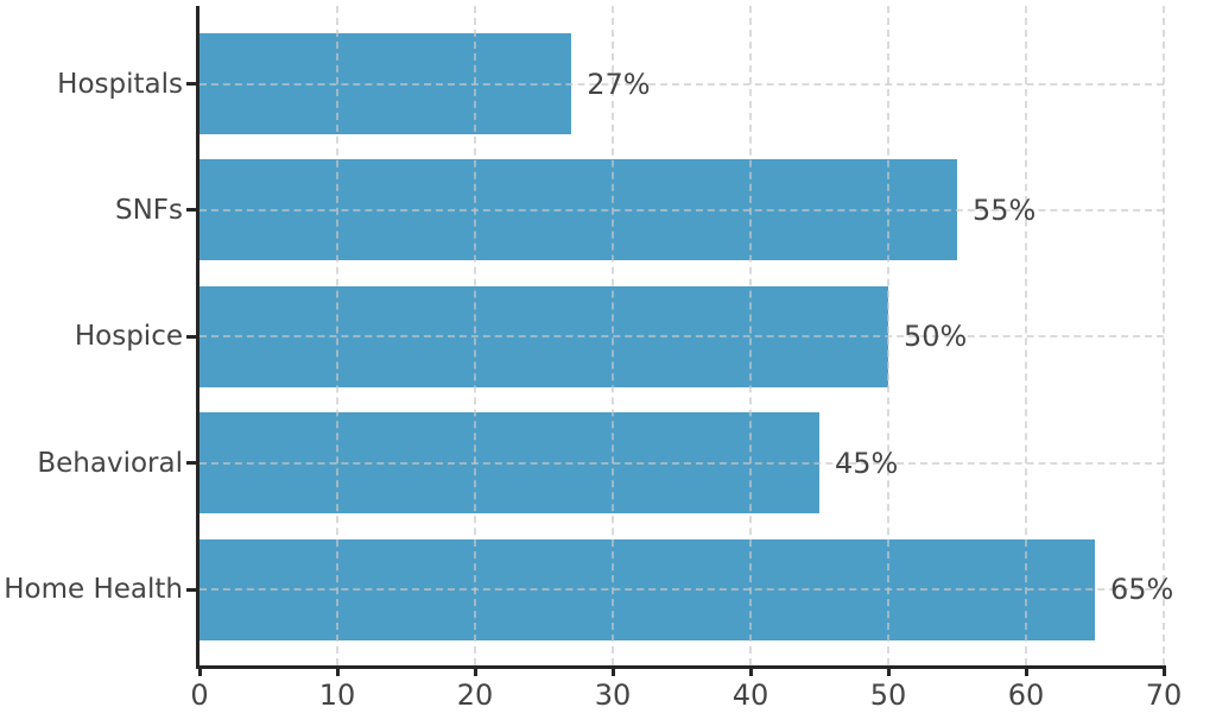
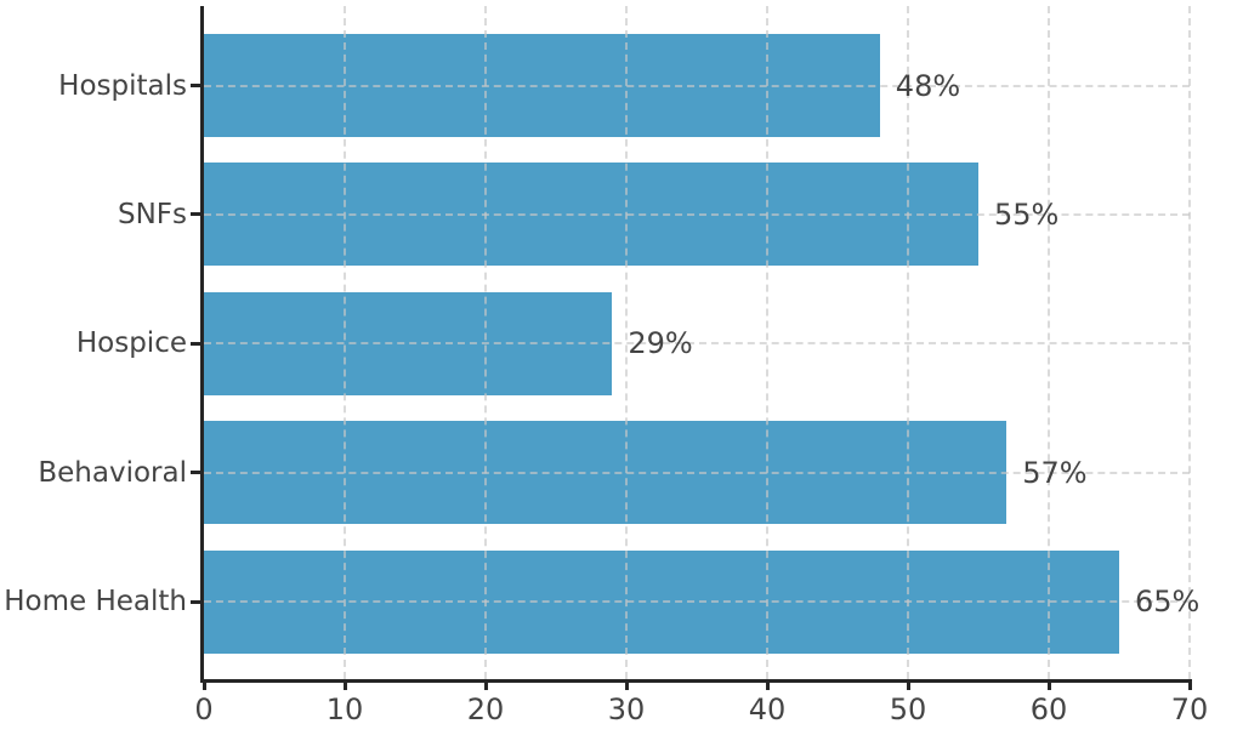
Hospitals: 27% -> 48%
Hospice: 50% -> 29%
Behavioral: 45% -> 57%
